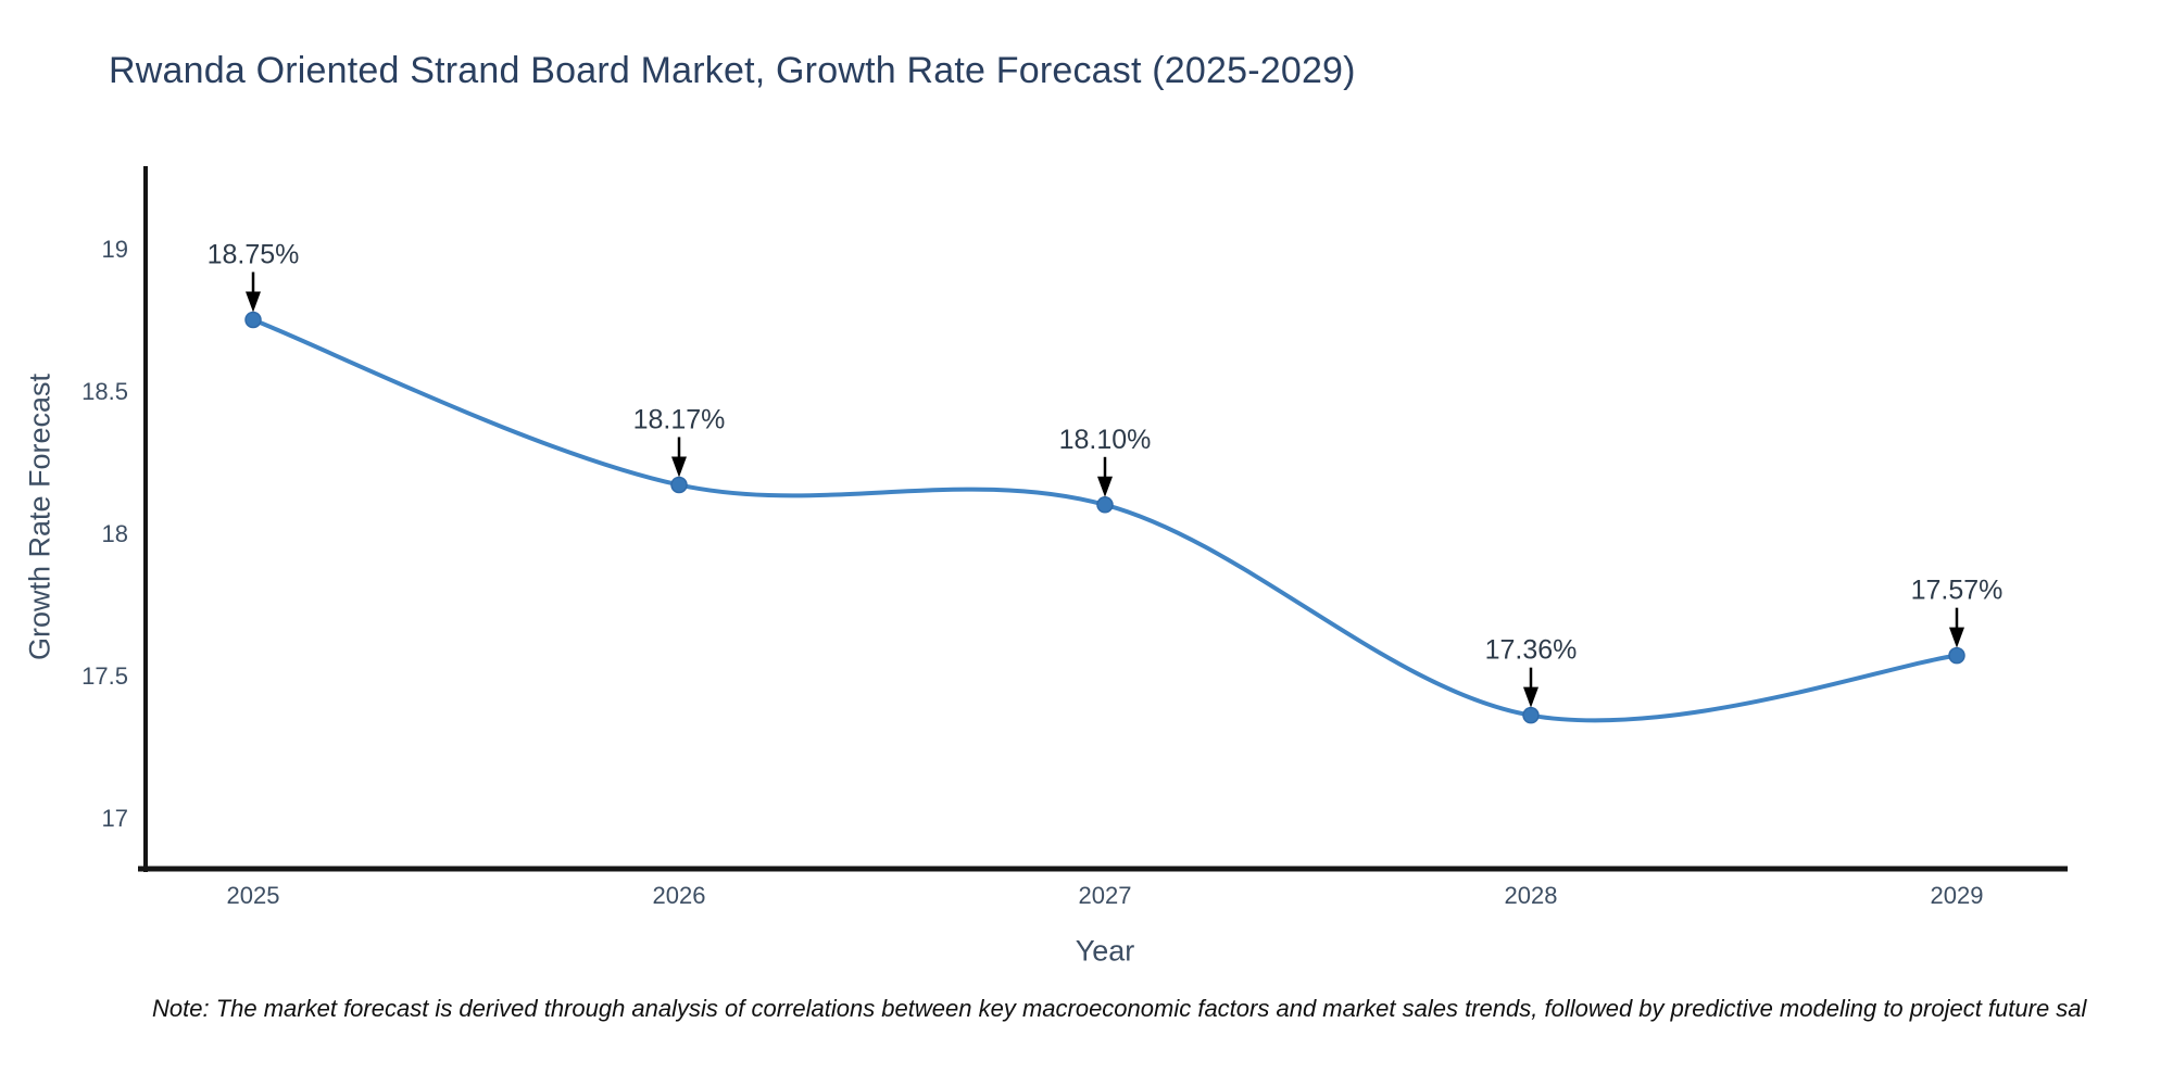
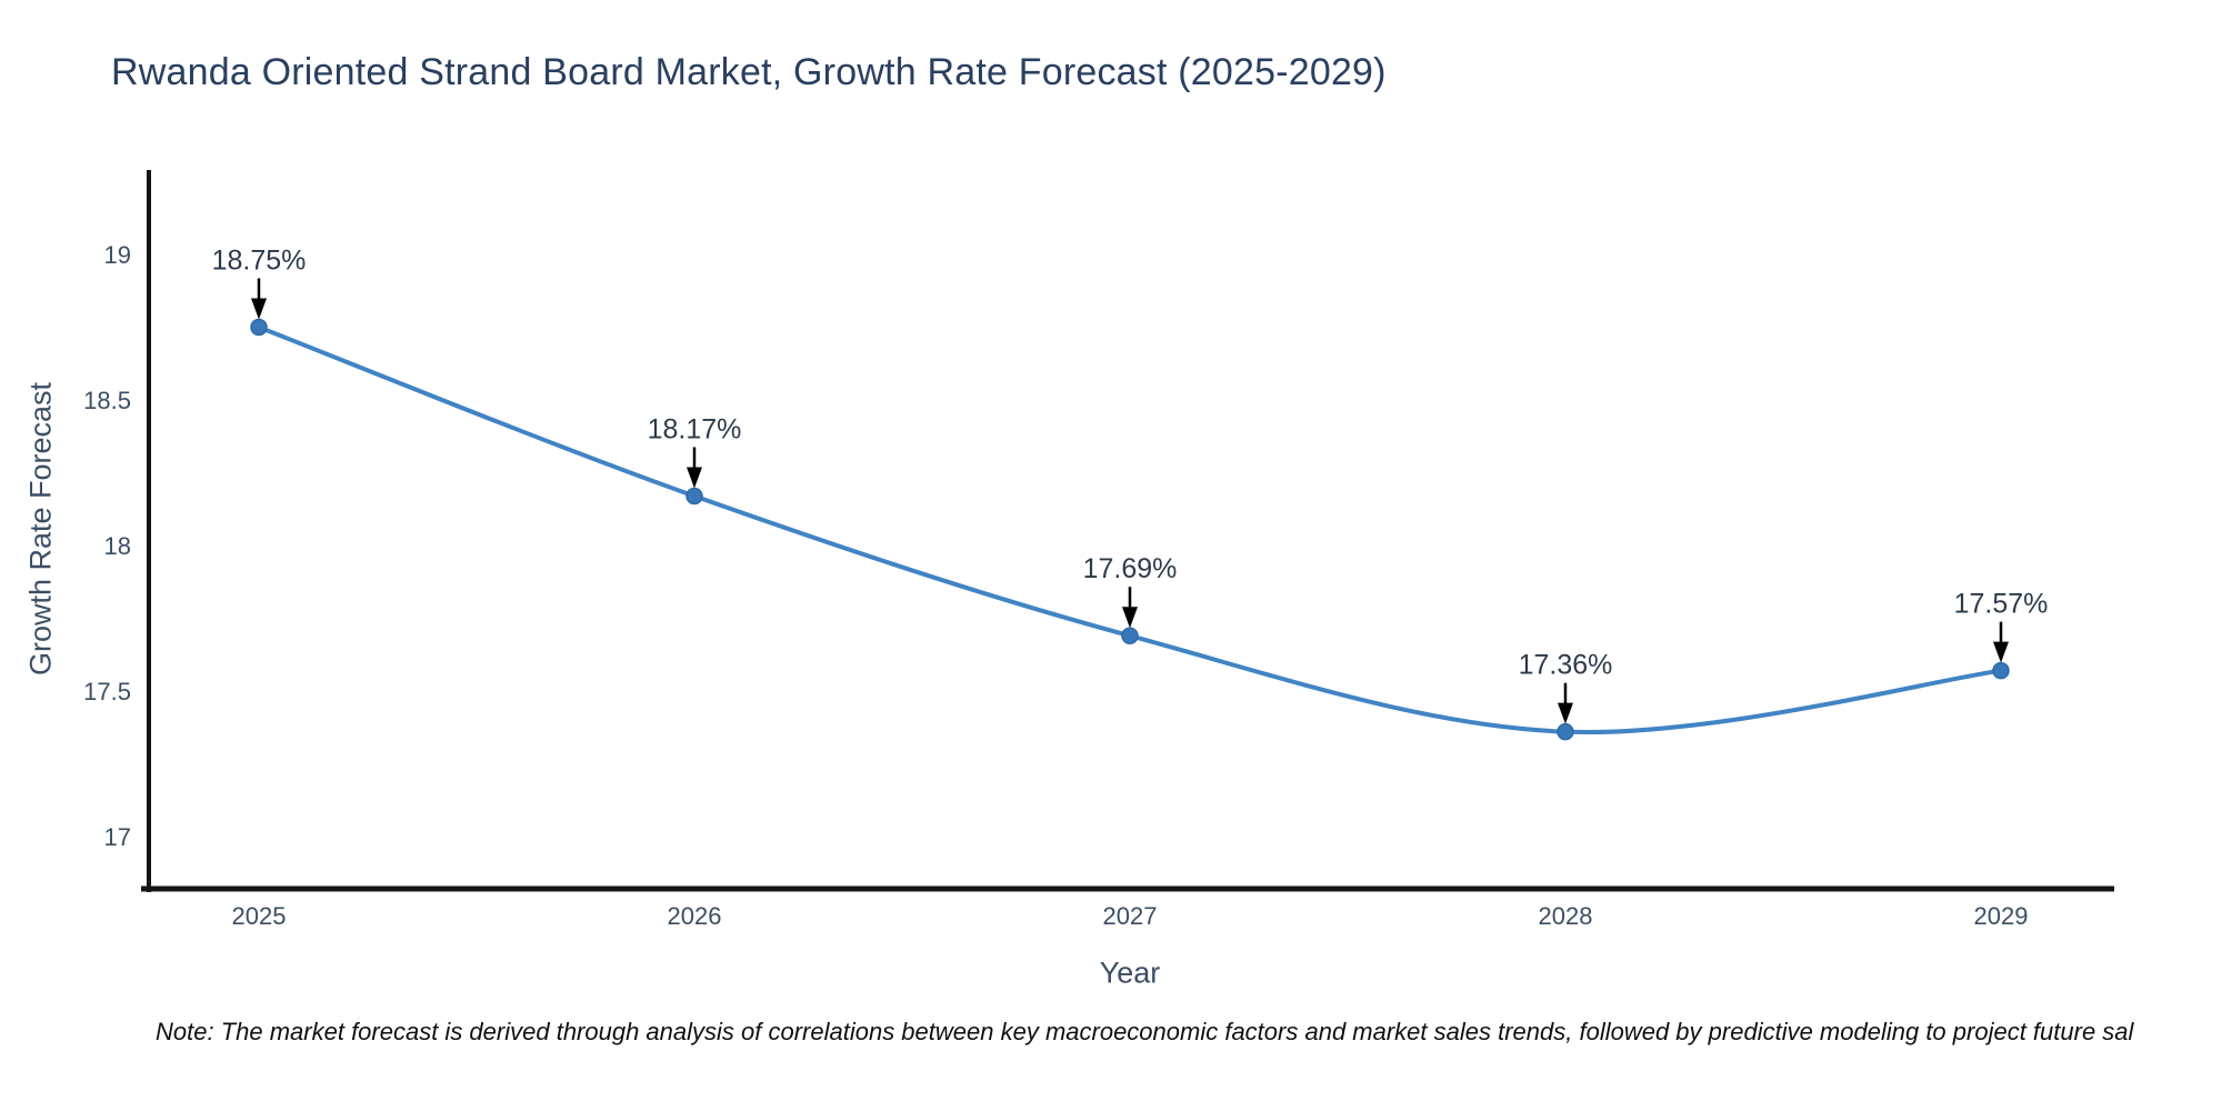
2027: 18.10% -> 17.69%
